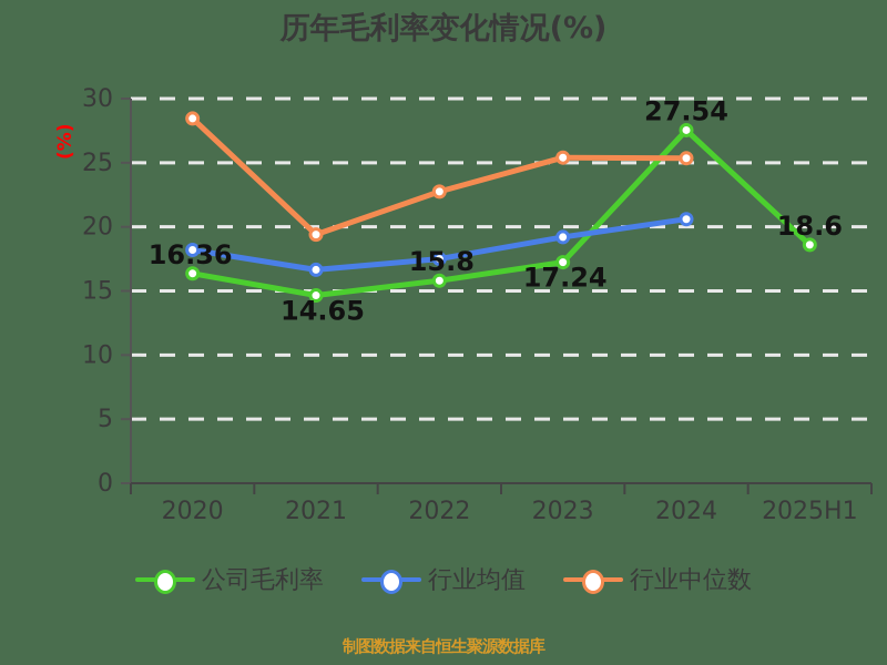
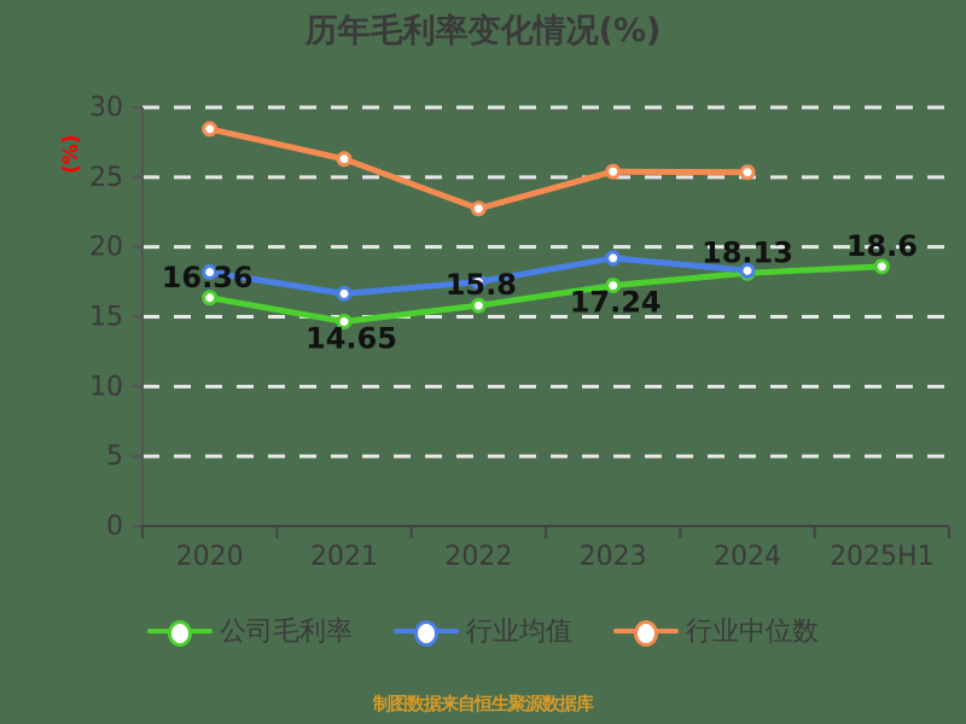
行业中位数/2021: 19.4 -> 26.3
公司毛利率/2024: 27.54 -> 18.13
行业均值/2024: 20.6 -> 18.3
